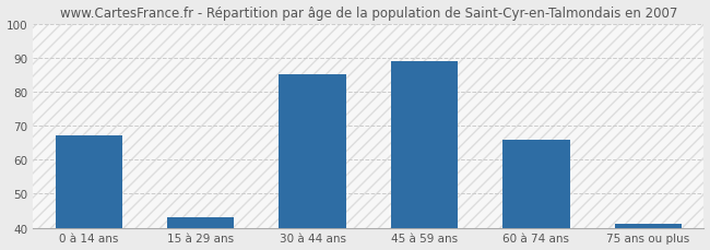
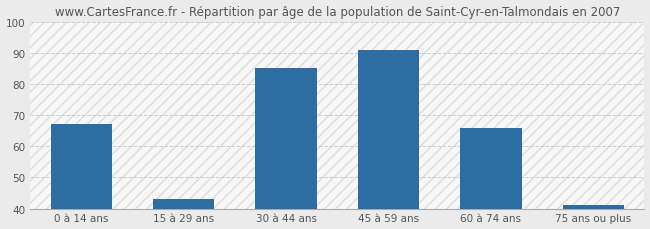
45 à 59 ans: 89 -> 91
